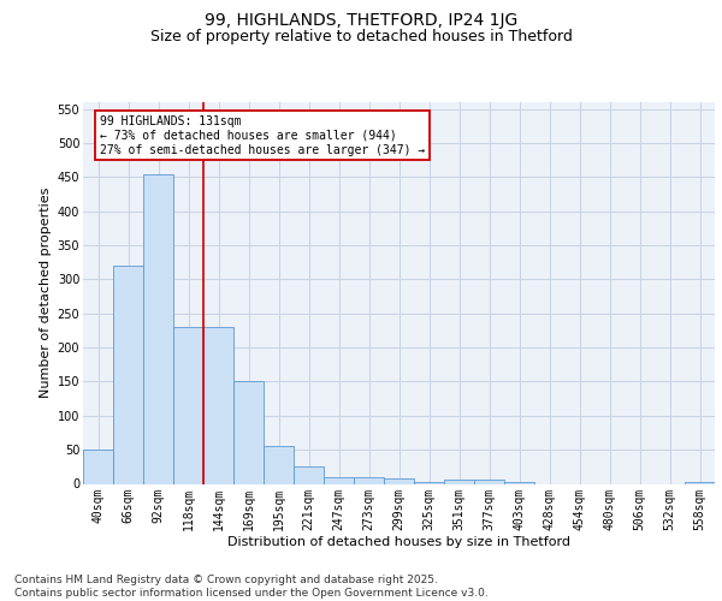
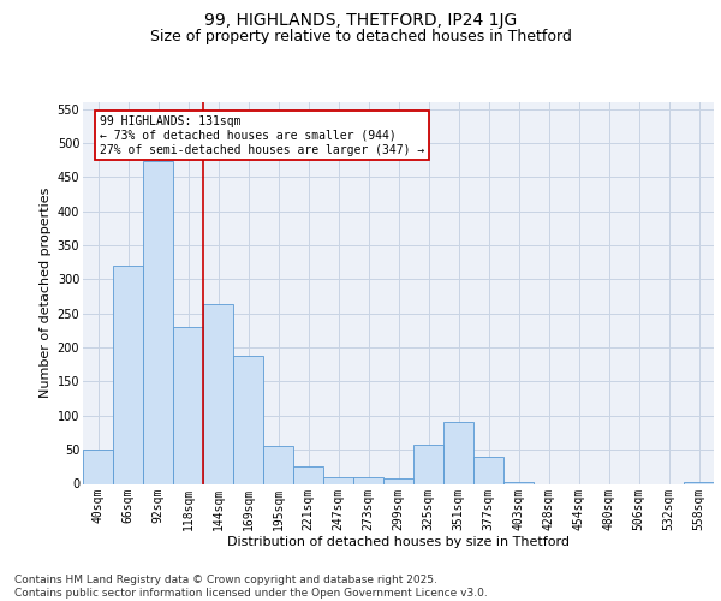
92sqm: 455 -> 474
144sqm: 230 -> 264
169sqm: 150 -> 188
325sqm: 3 -> 58
351sqm: 6 -> 90
377sqm: 6 -> 40
